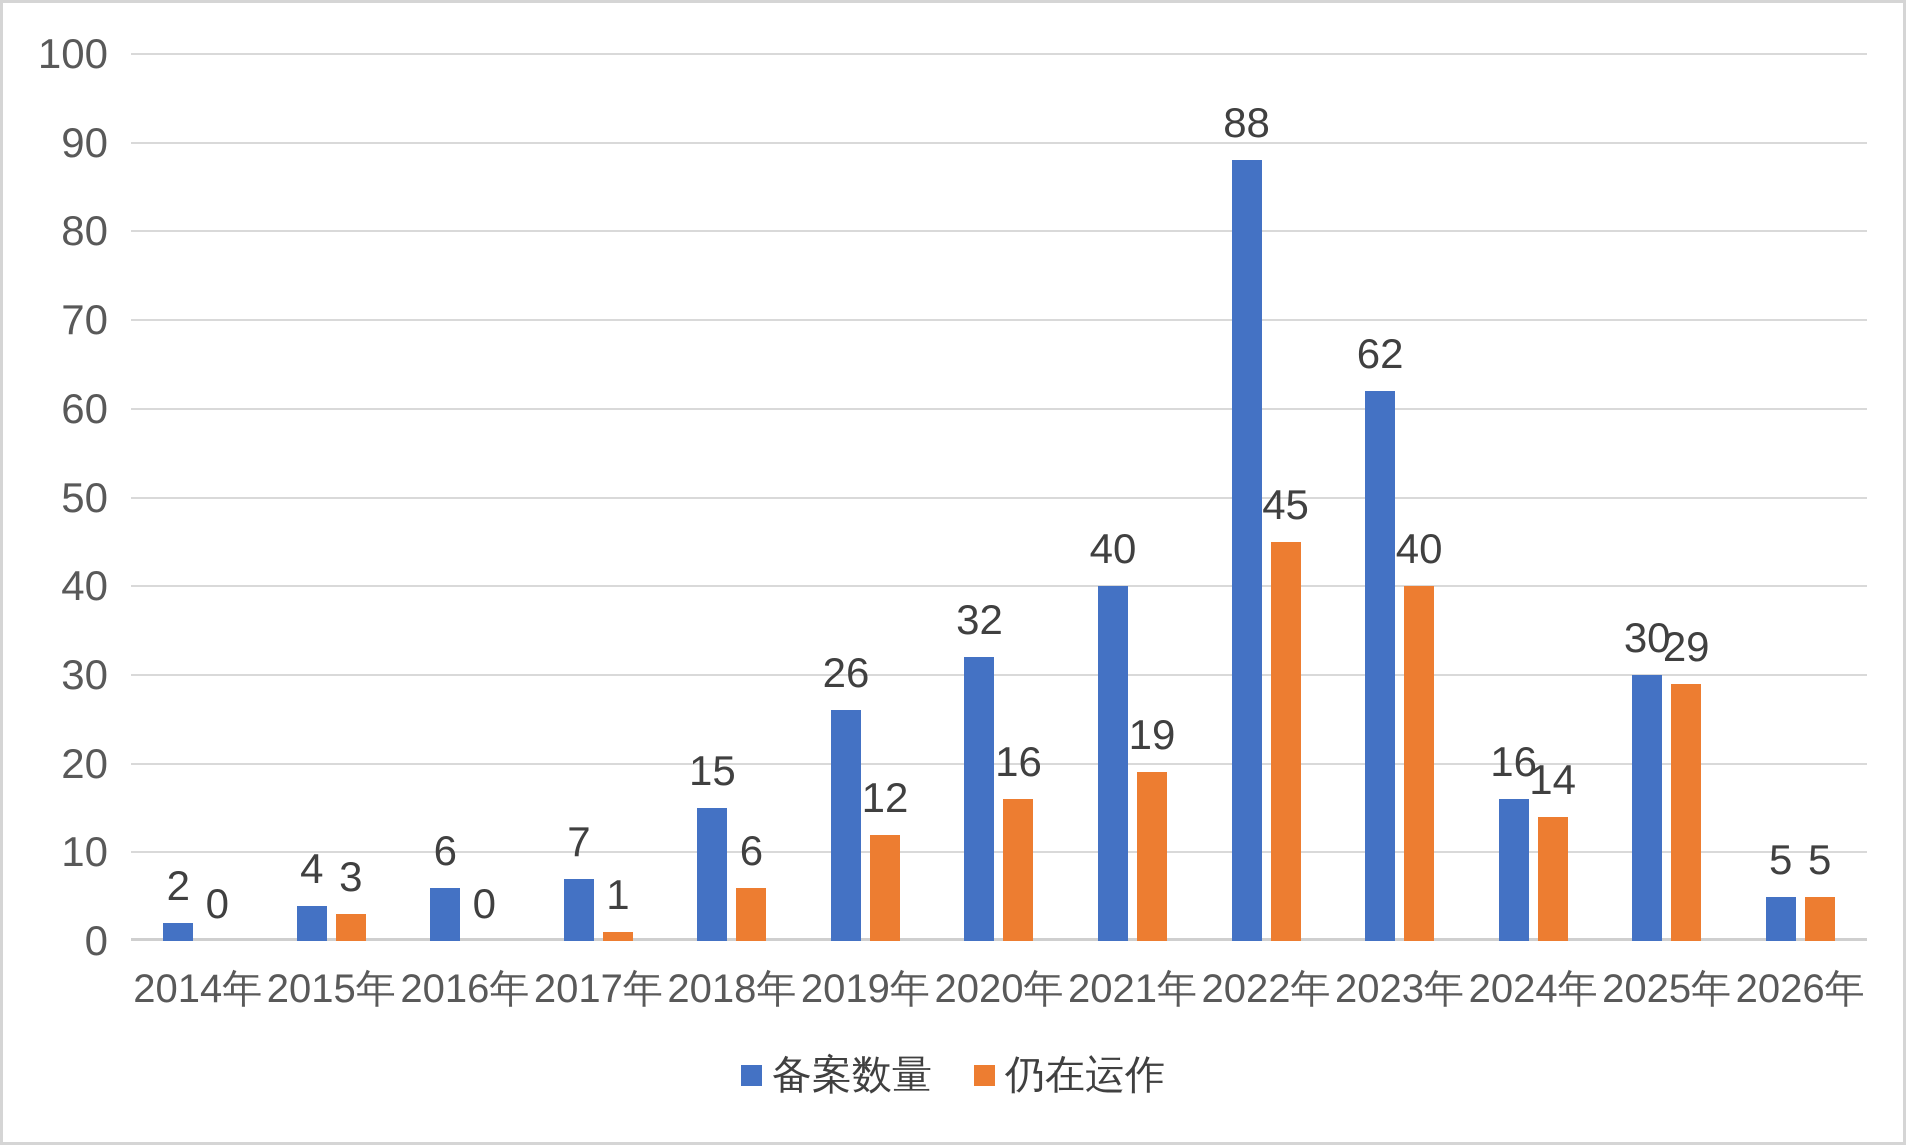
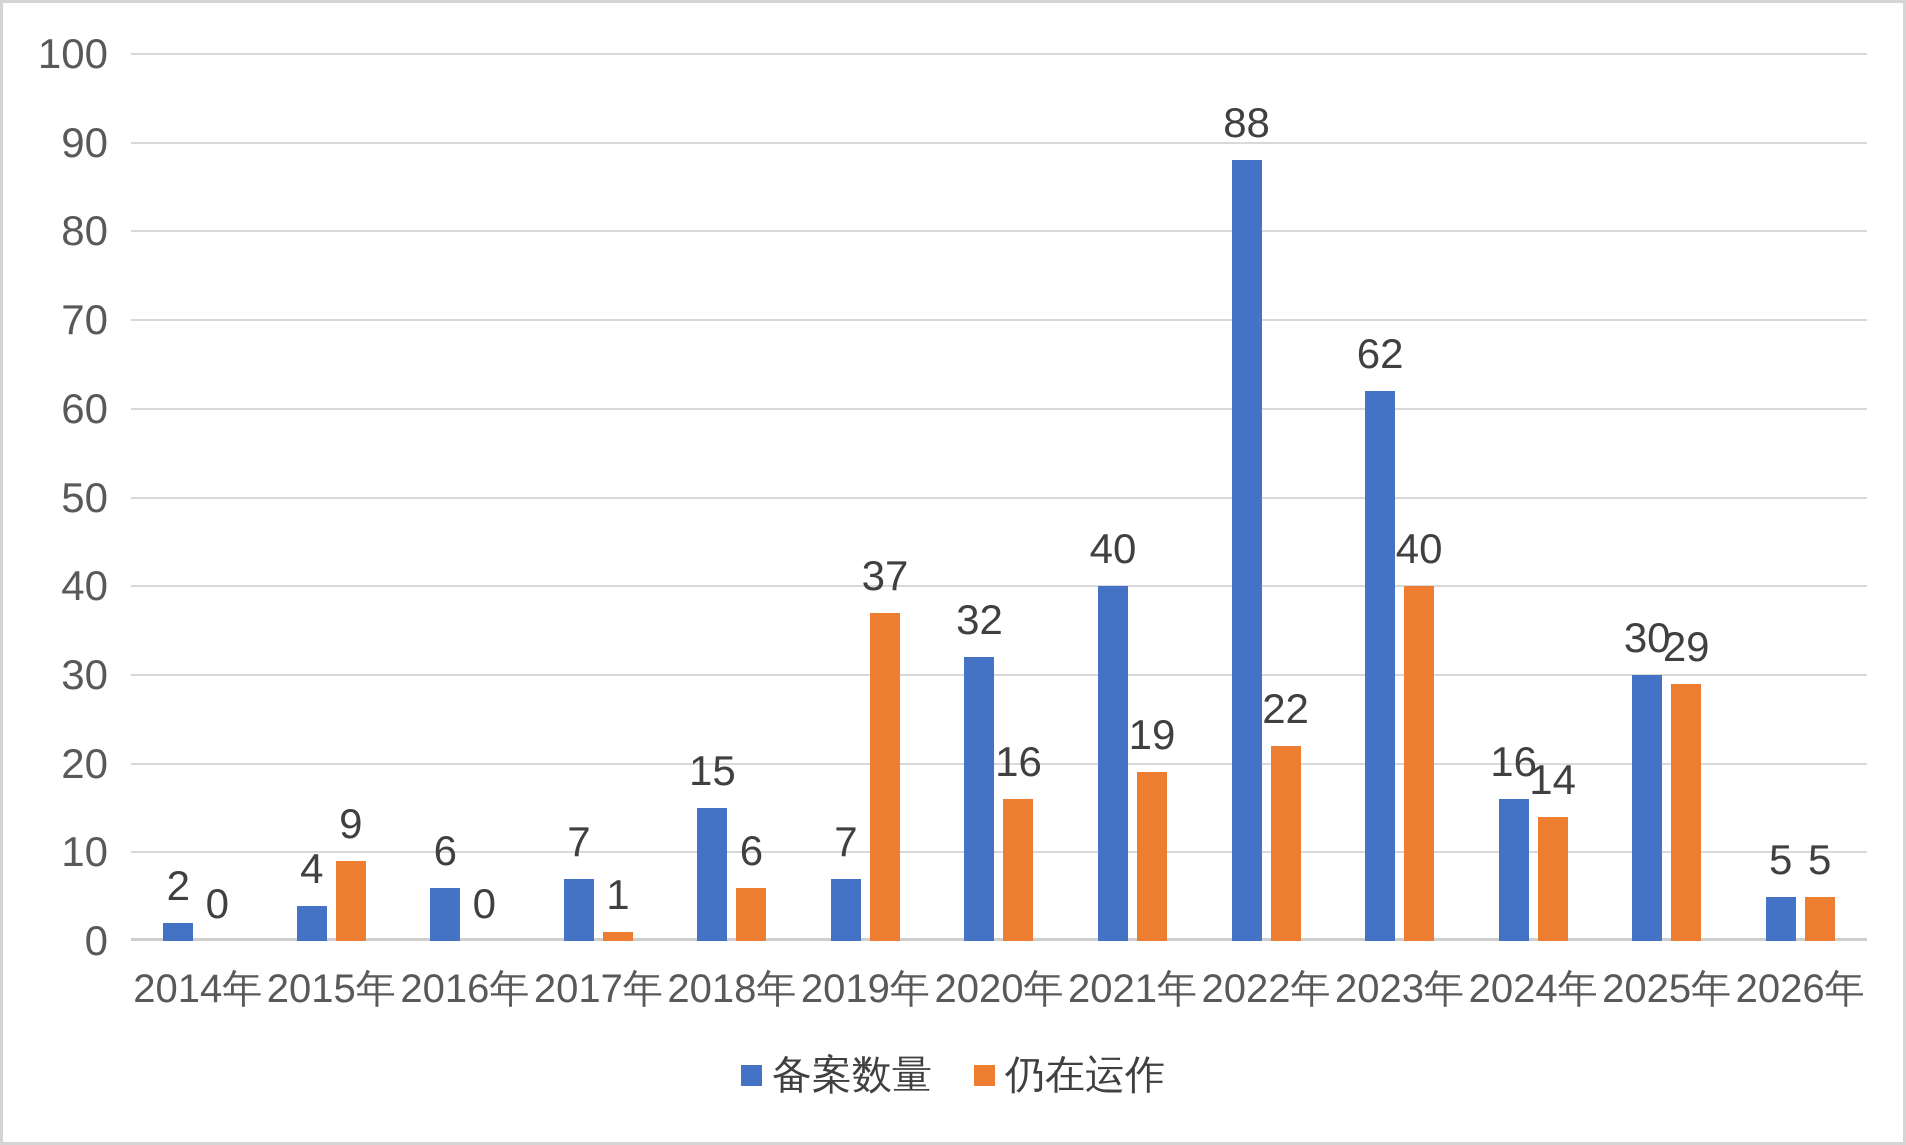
仍在运作/2015年: 3 -> 9
备案数量/2019年: 26 -> 7
仍在运作/2019年: 12 -> 37
仍在运作/2022年: 45 -> 22
